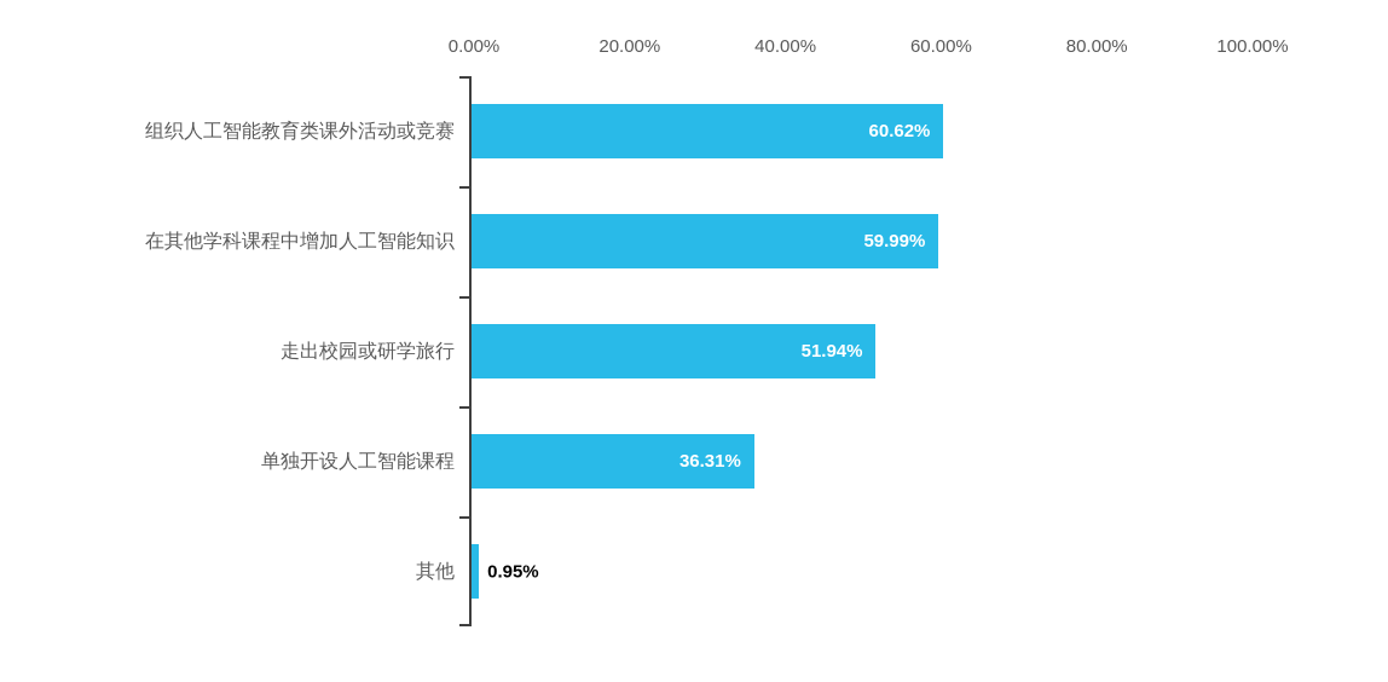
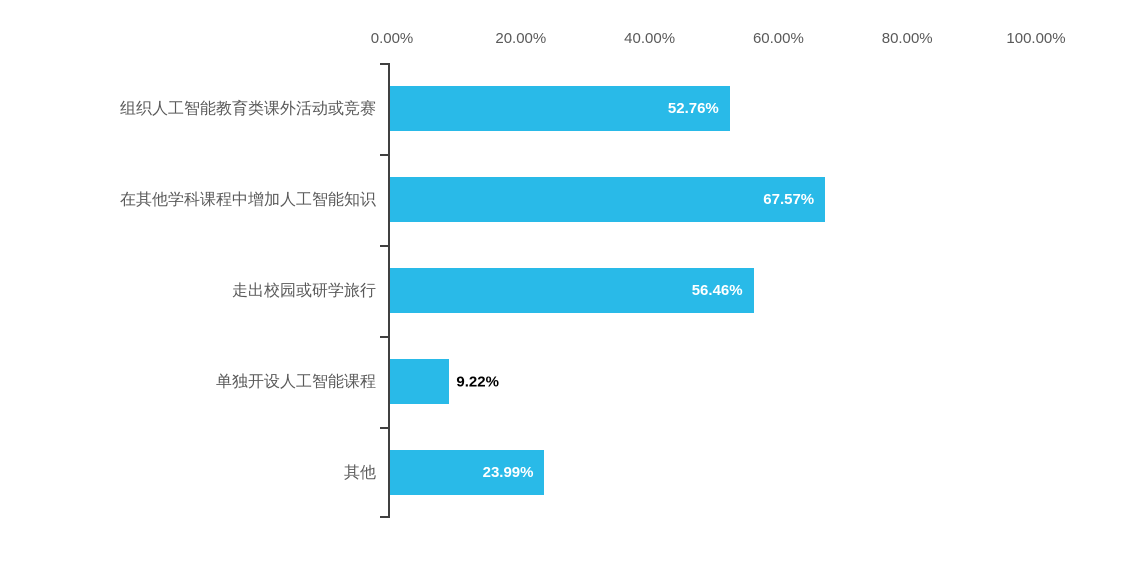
组织人工智能教育类课外活动或竞赛: 60.62% -> 52.76%
在其他学科课程中增加人工智能知识: 59.99% -> 67.57%
走出校园或研学旅行: 51.94% -> 56.46%
单独开设人工智能课程: 36.31% -> 9.22%
其他: 0.95% -> 23.99%
